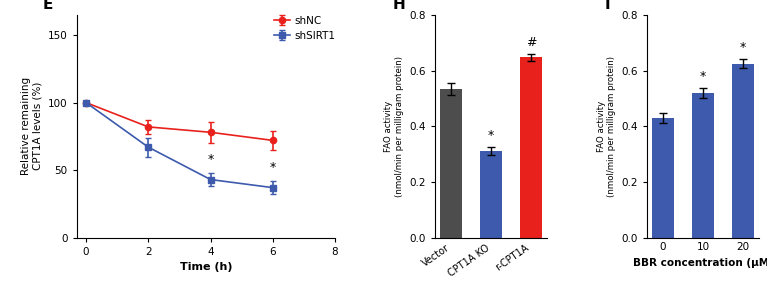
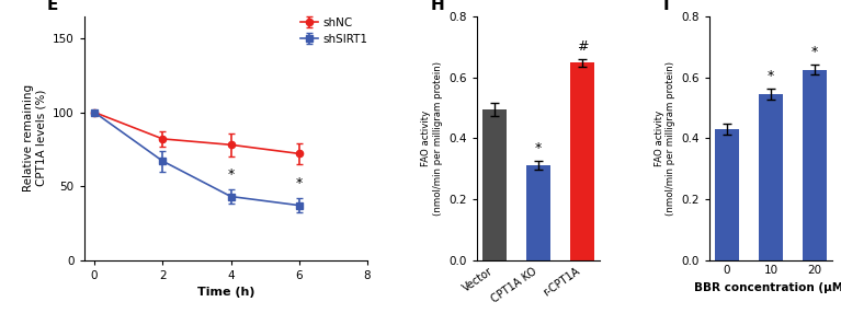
Vector: 0.535 -> 0.495
10: 0.520 -> 0.545
